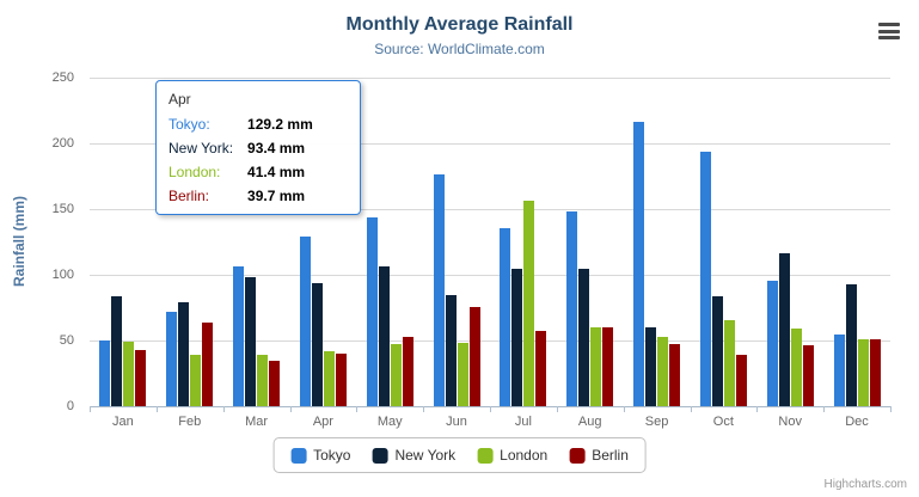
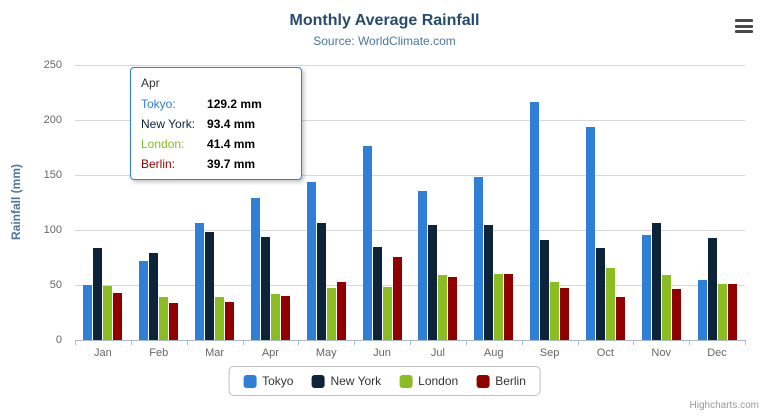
Berlin/Feb: 64 -> 33
London/Jul: 156 -> 59
New York/Sep: 60 -> 91
New York/Nov: 116 -> 107
